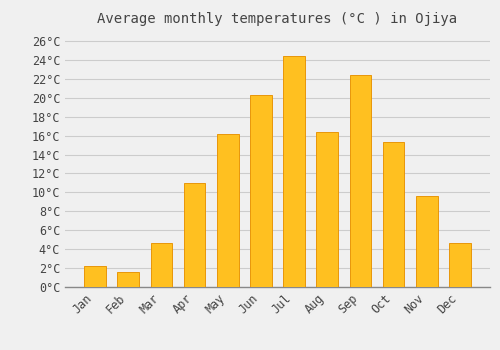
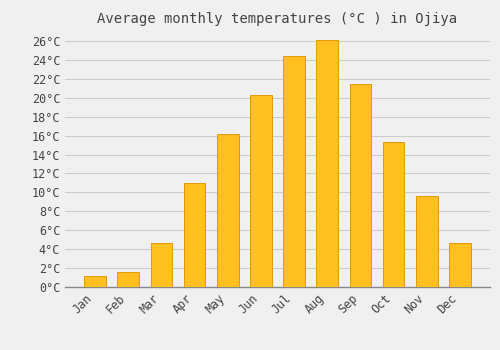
Jan: 2.2°C -> 1.2°C
Aug: 16.4°C -> 26.1°C
Sep: 22.4°C -> 21.4°C
